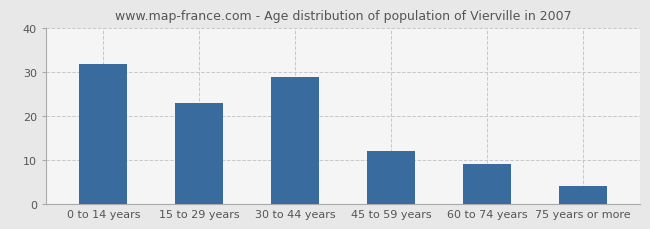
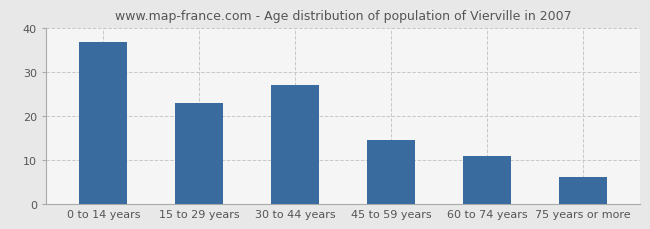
0 to 14 years: 32.0 -> 37.0
30 to 44 years: 29.0 -> 27.0
45 to 59 years: 12.0 -> 14.5
60 to 74 years: 9.0 -> 11.0
75 years or more: 4.0 -> 6.0
